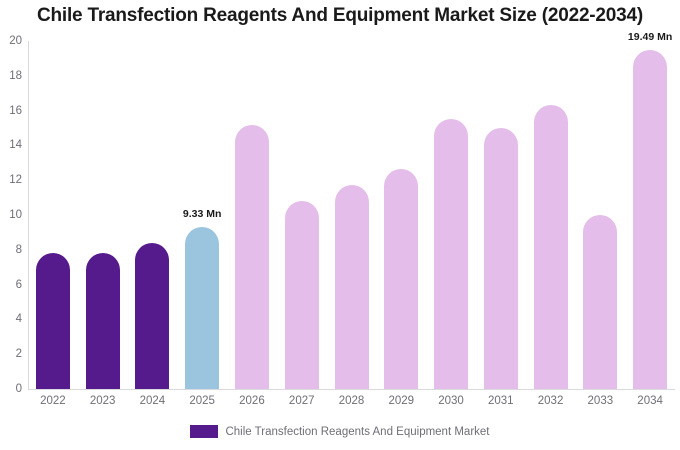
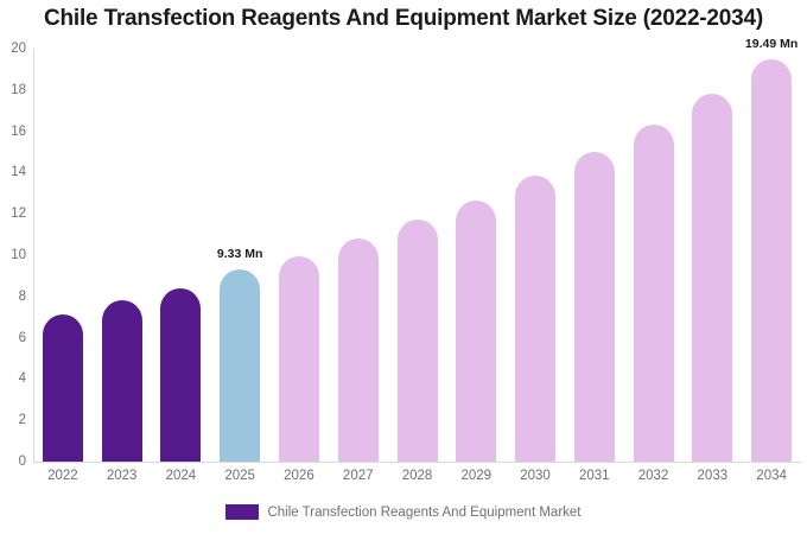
2022: 7.8 -> 7.1
2026: 15.2 -> 9.9
2030: 15.5 -> 13.8
2033: 10.0 -> 17.8
